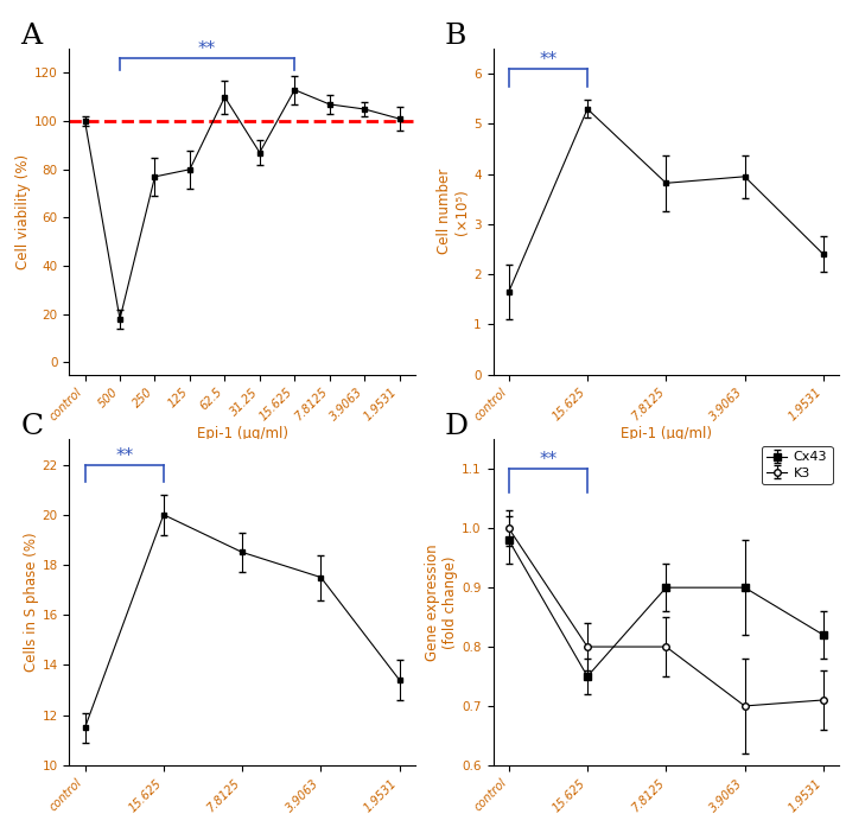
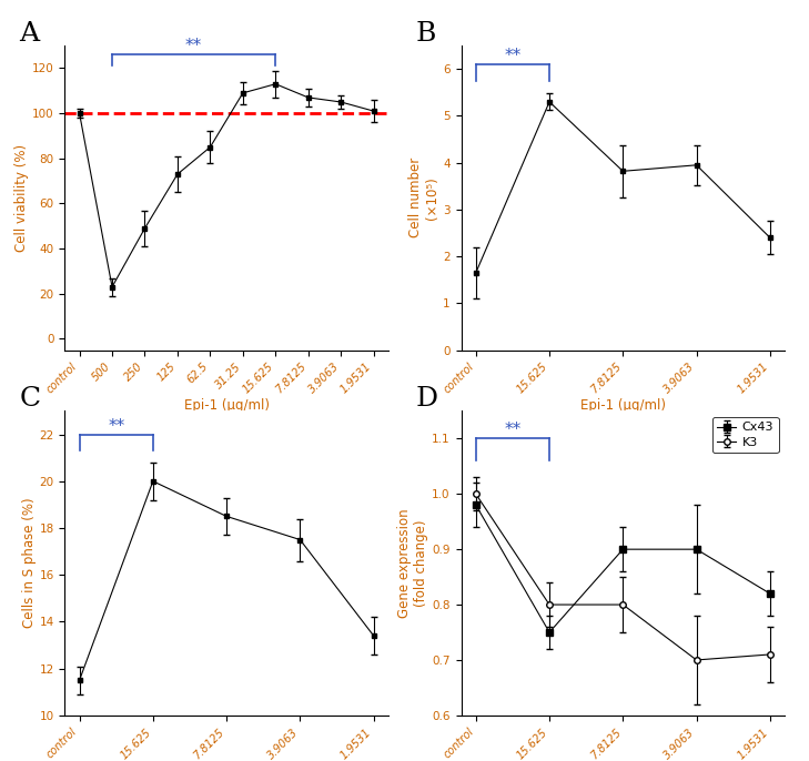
500: 18 -> 23
250: 77 -> 49
125: 80 -> 73
62.5: 110 -> 85
31.25: 87 -> 109
